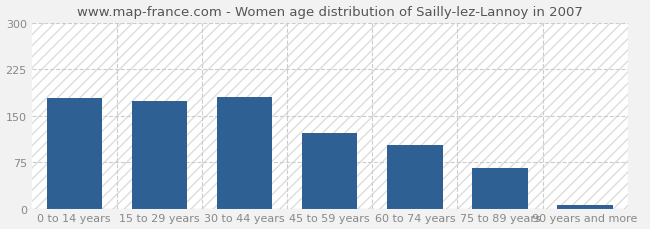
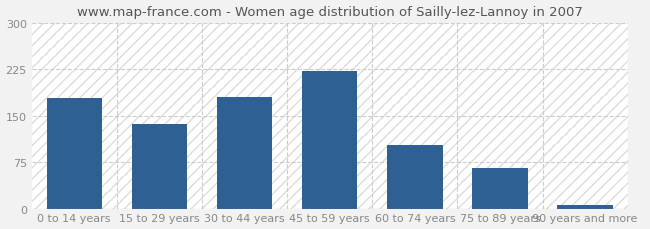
15 to 29 years: 174 -> 137
45 to 59 years: 122 -> 222
